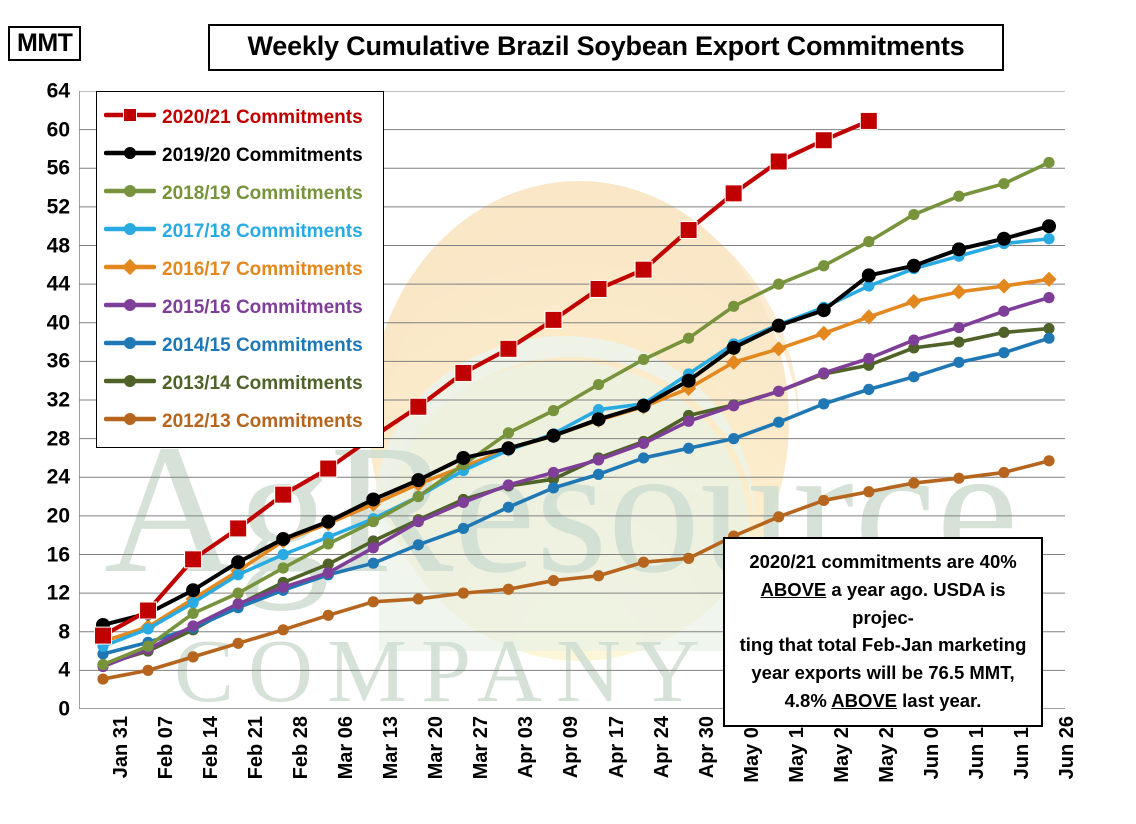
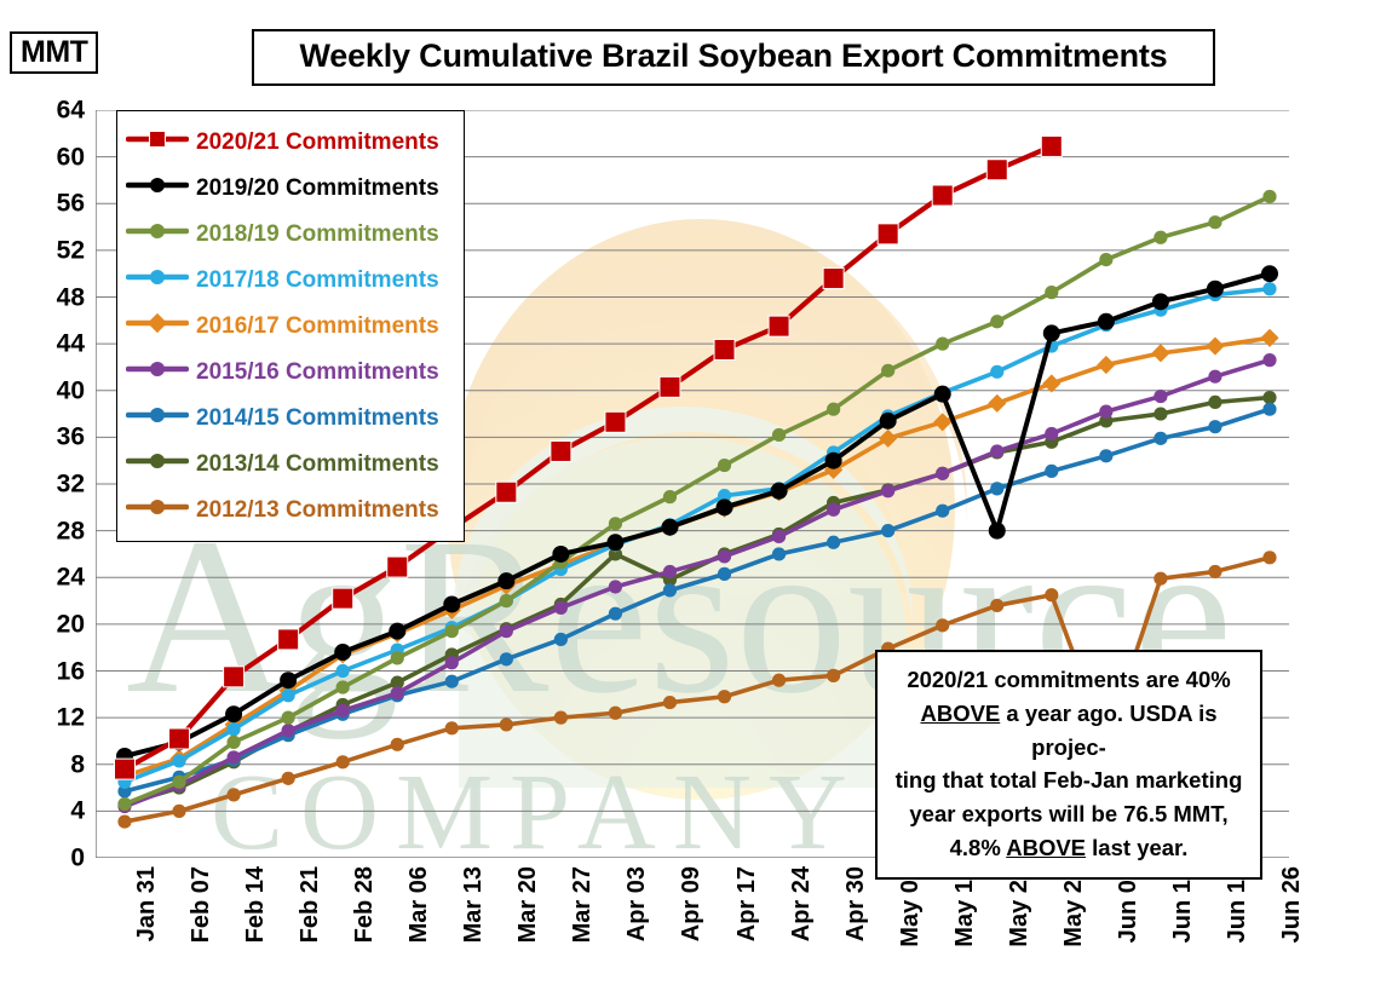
2013/14 Commitments/Apr 03: 23 -> 26
2019/20 Commitments/May 22: 41 -> 28
2012/13 Commitments/Jun 05: 23 -> 10
